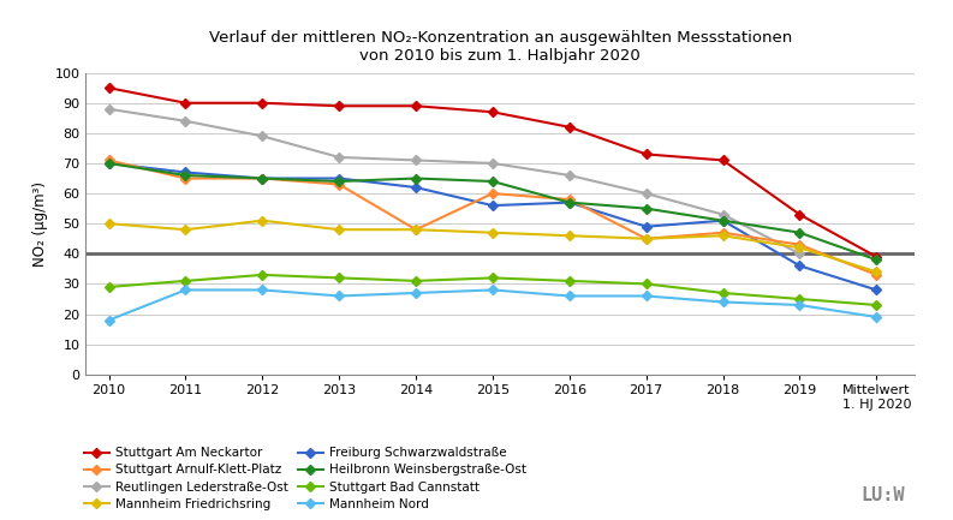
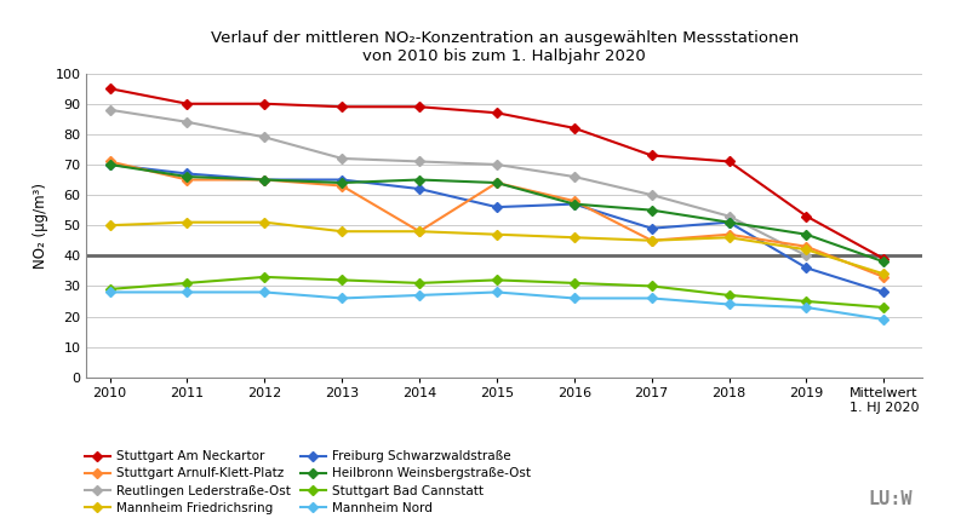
Mannheim Nord/2010: 18 -> 28
Mannheim Friedrichsring/2011: 48 -> 51
Stuttgart Arnulf-Klett-Platz/2015: 60 -> 64
